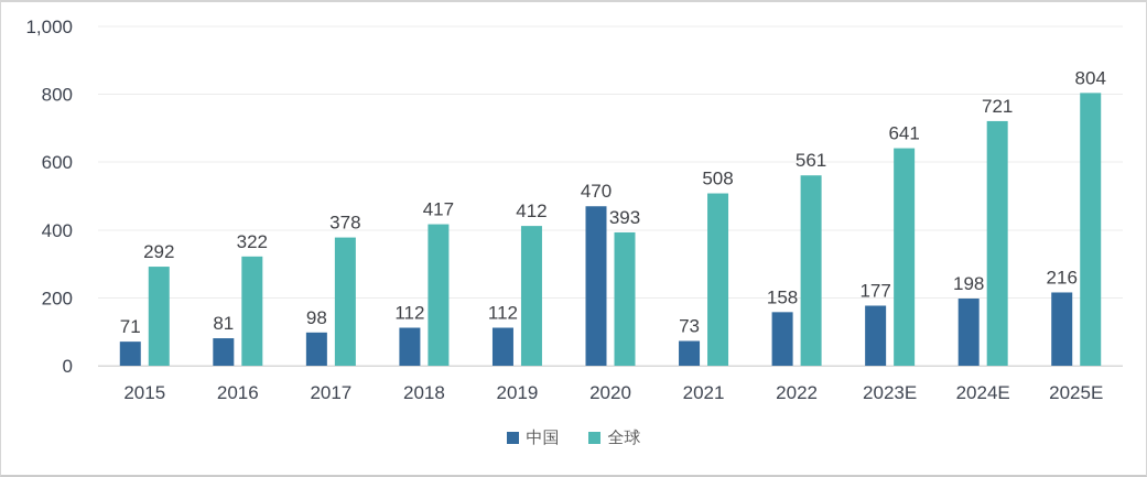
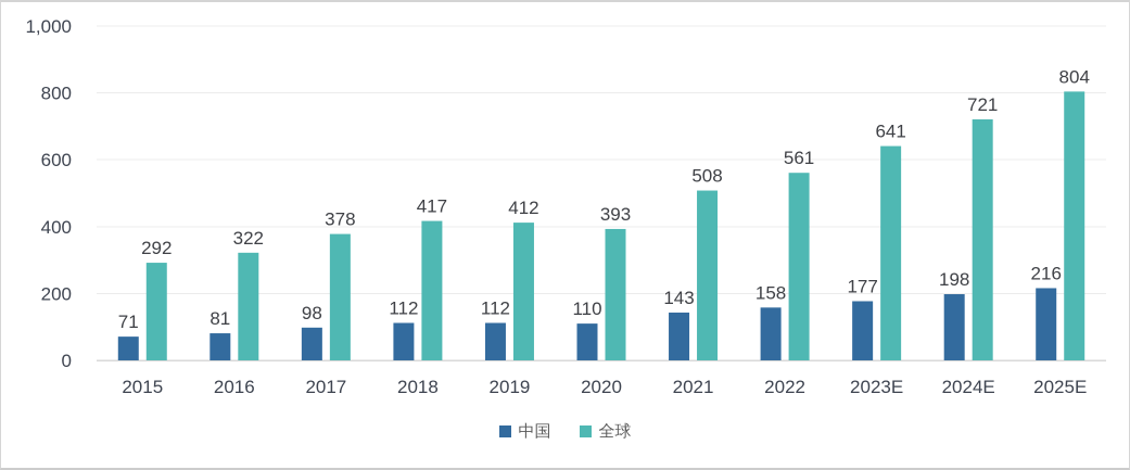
中国/2020: 470 -> 110
中国/2021: 73 -> 143
